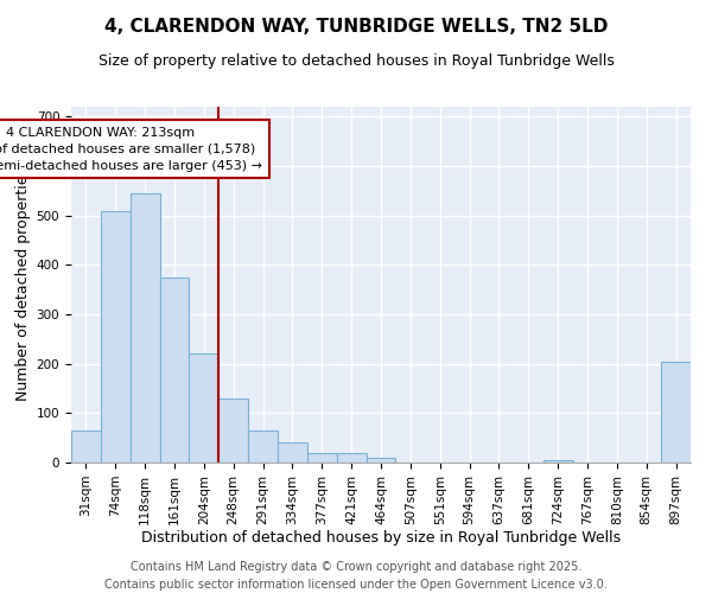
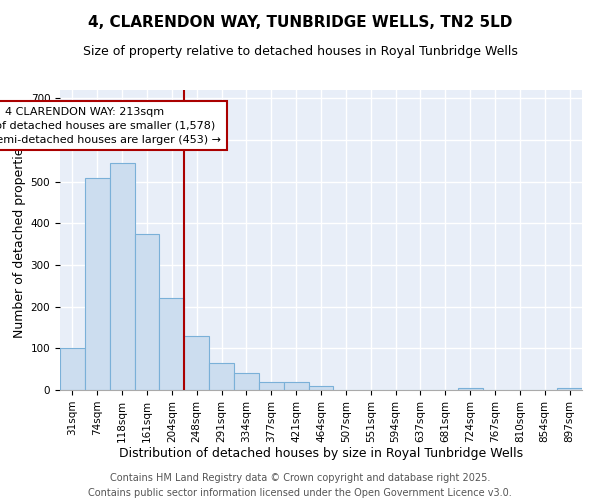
31sqm: 65 -> 100
897sqm: 205 -> 5
